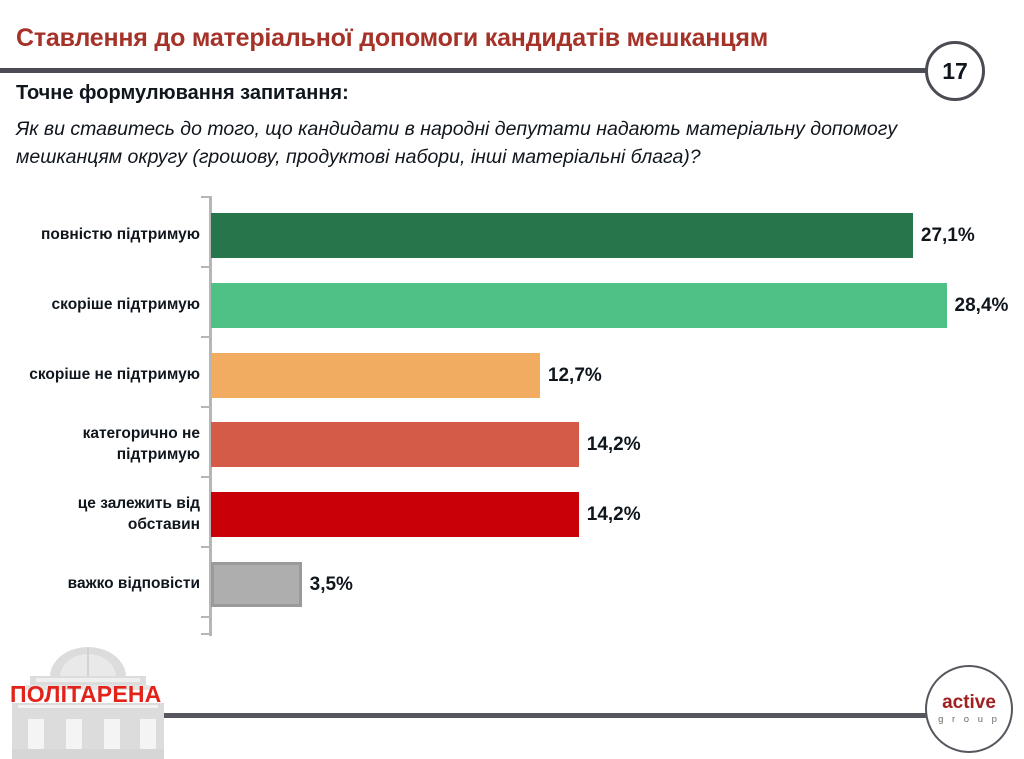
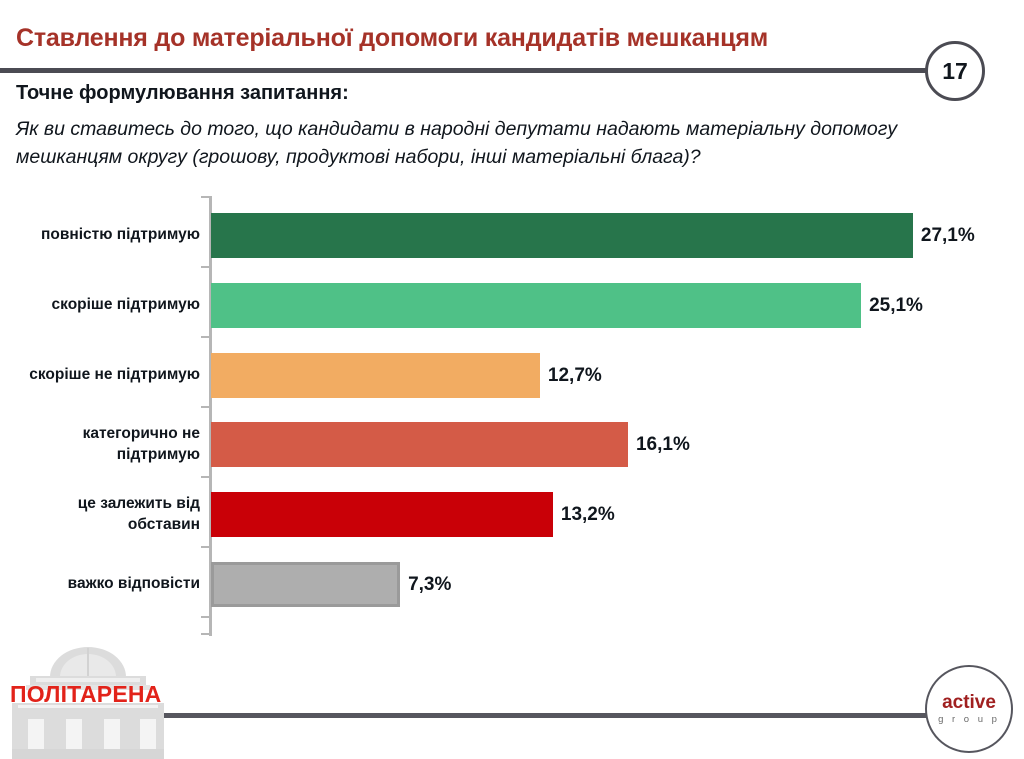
скоріше підтримую: 28,4% -> 25,1%
категорично не підтримую: 14,2% -> 16,1%
це залежить від обставин: 14,2% -> 13,2%
важко відповісти: 3,5% -> 7,3%
